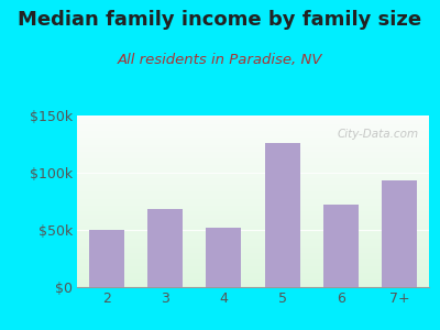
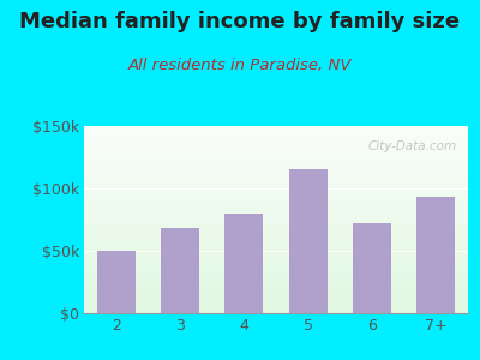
4: $52k -> $80k
5: $126k -> $115k
